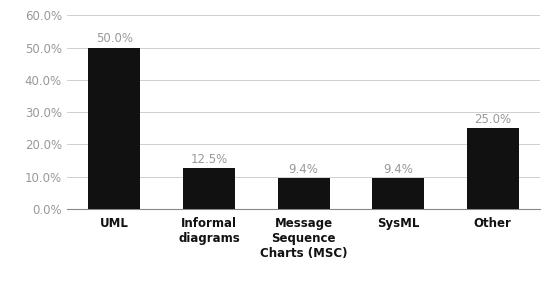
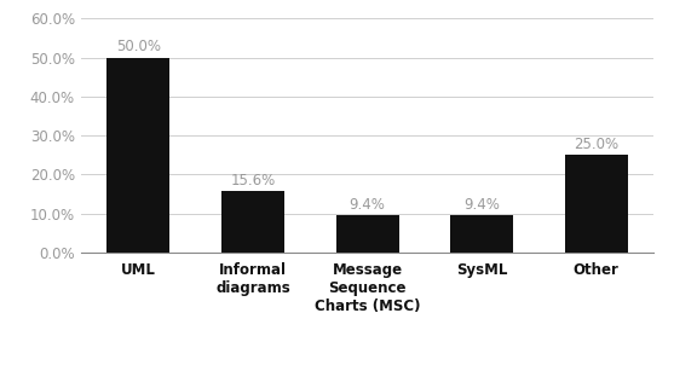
Informal diagrams: 12.5% -> 15.6%
